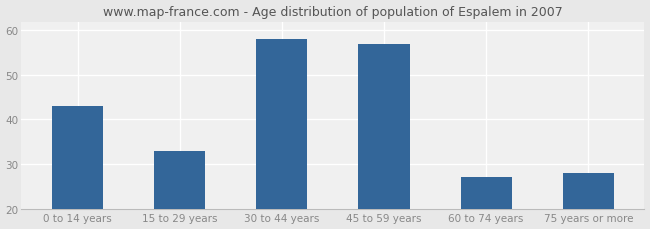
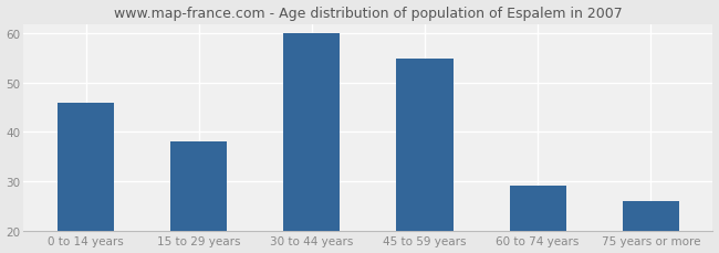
0 to 14 years: 43 -> 46
15 to 29 years: 33 -> 38
30 to 44 years: 58 -> 60
45 to 59 years: 57 -> 55
60 to 74 years: 27 -> 29
75 years or more: 28 -> 26
